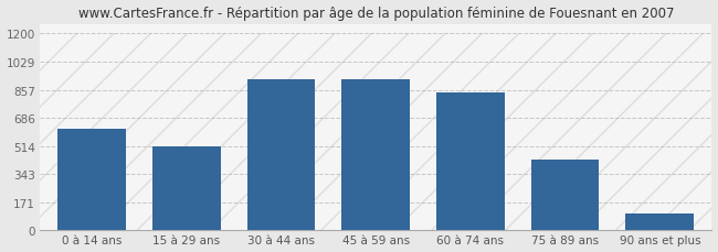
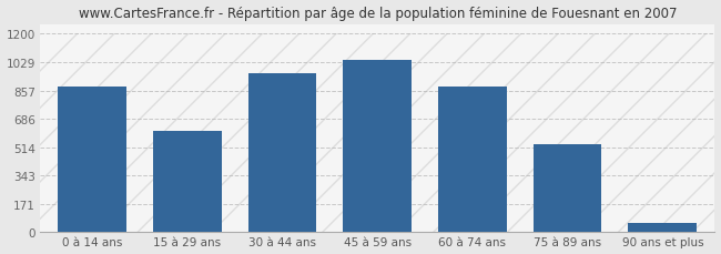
0 à 14 ans: 620 -> 880
15 à 29 ans: 510 -> 610
30 à 44 ans: 920 -> 960
45 à 59 ans: 920 -> 1040
60 à 74 ans: 840 -> 880
75 à 89 ans: 430 -> 530
90 ans et plus: 100 -> 60
